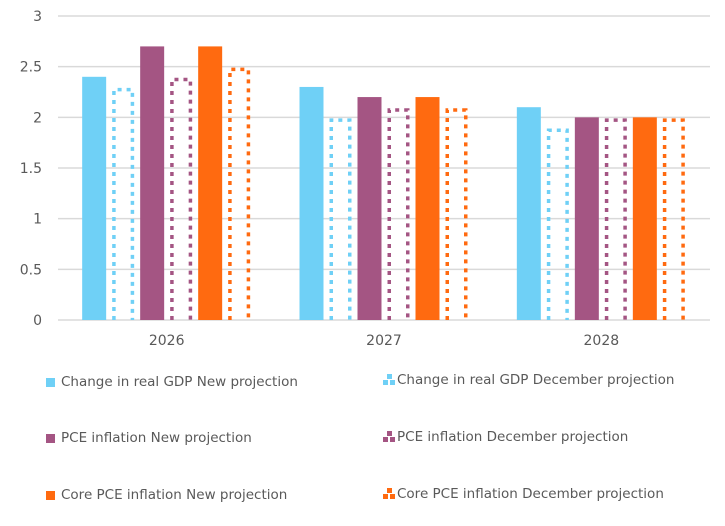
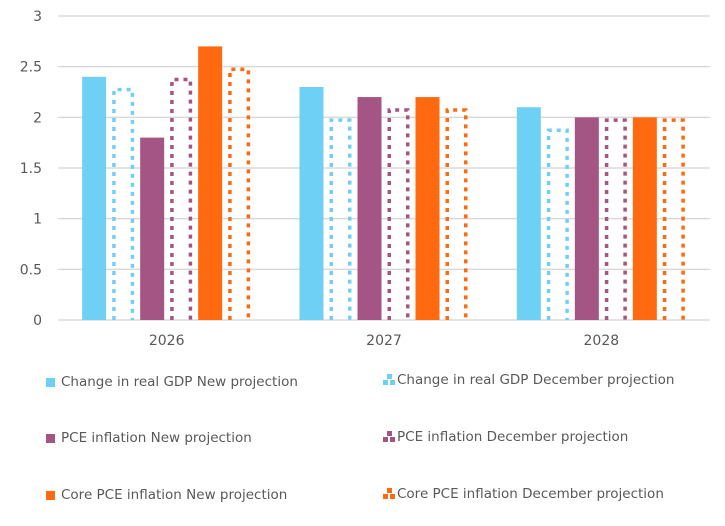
PCE inflation New projection/2026: 2.7 -> 1.8
